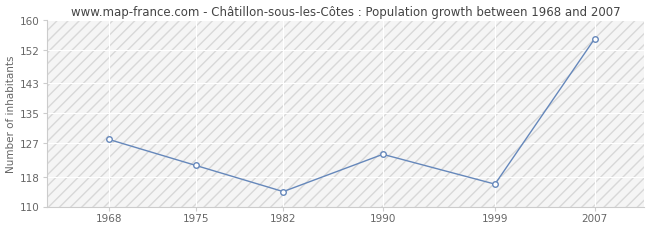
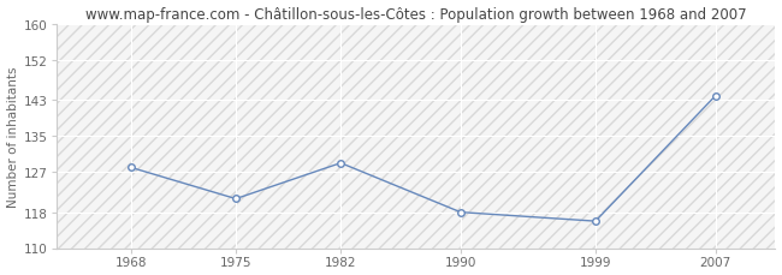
1982: 114 -> 129
1990: 124 -> 118
2007: 155 -> 144
